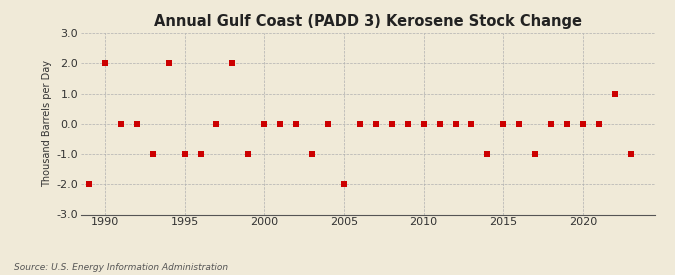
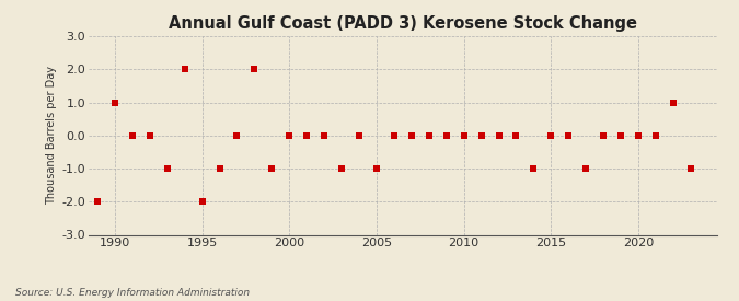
1990: 2 -> 1
1995: -1 -> -2
2005: -2 -> -1
